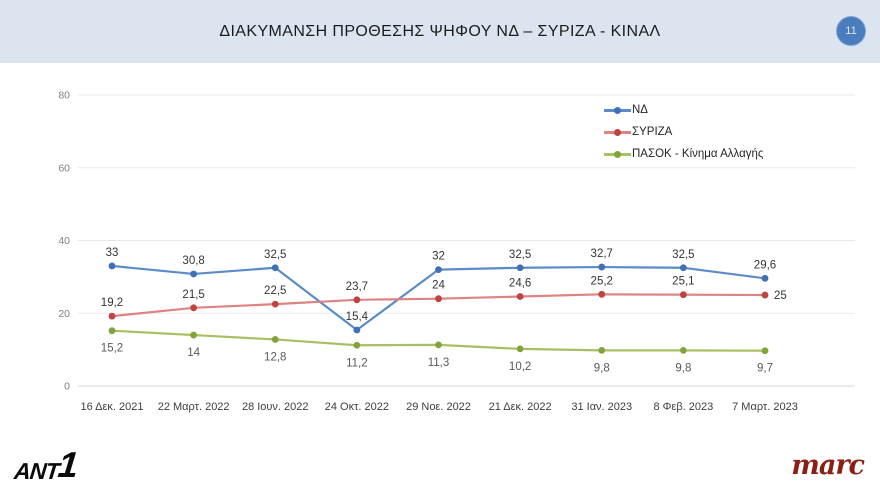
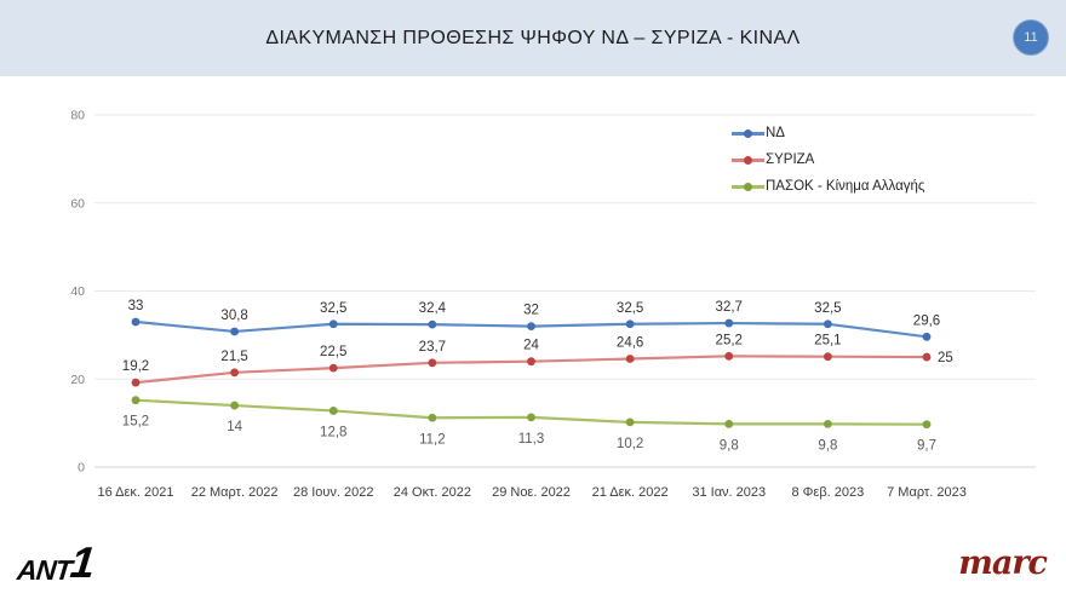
ΝΔ/24 Οκτ. 2022: 15,4 -> 32,4
